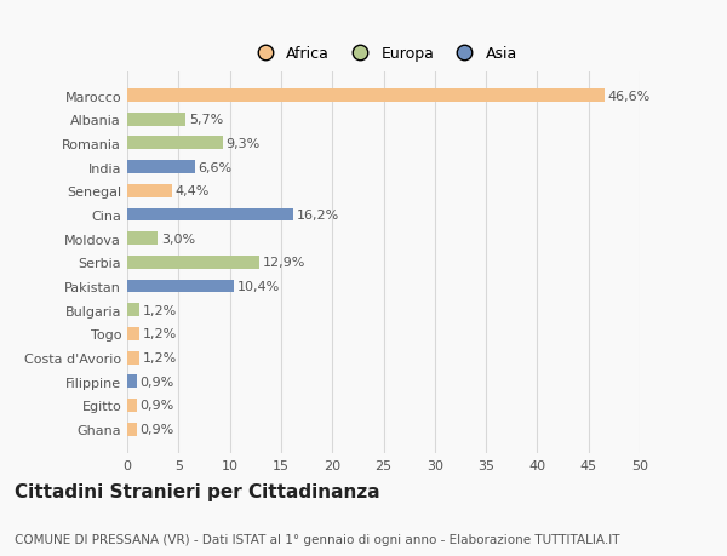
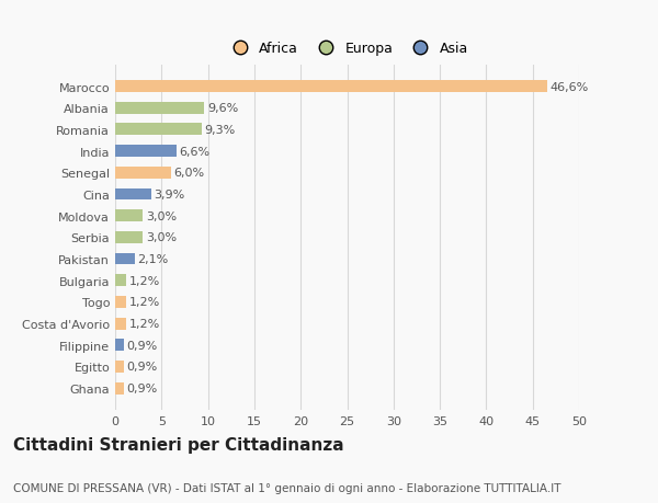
Albania: 5,7% -> 9,6%
Senegal: 4,4% -> 6,0%
Cina: 16,2% -> 3,9%
Serbia: 12,9% -> 3,0%
Pakistan: 10,4% -> 2,1%
